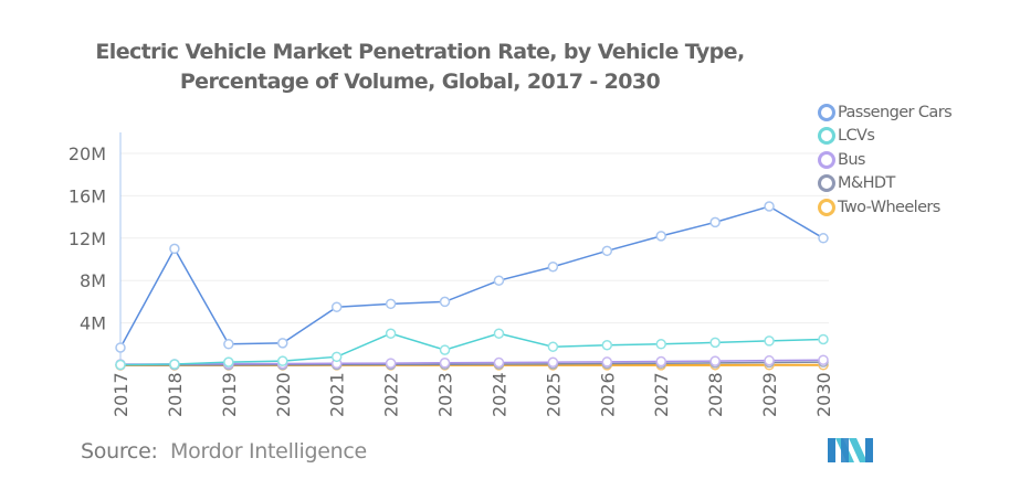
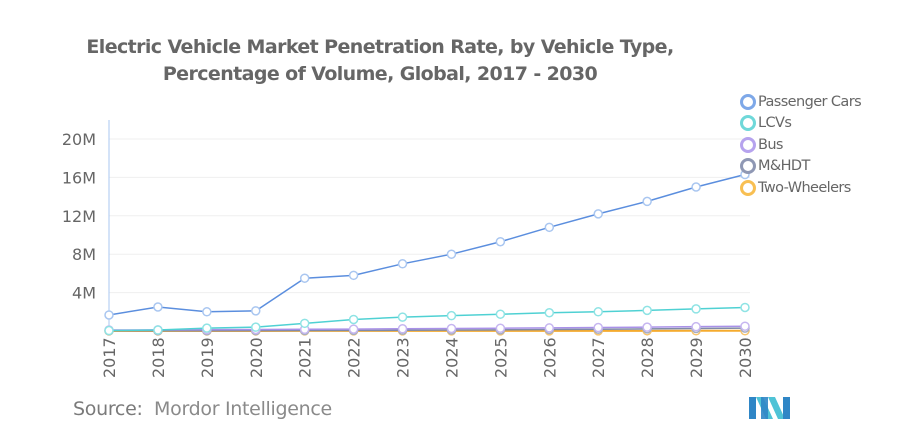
Passenger Cars/2018: 11M -> 2M
LCVs/2022: 3M -> 1M
Passenger Cars/2023: 6M -> 7M
LCVs/2024: 3M -> 2M
Passenger Cars/2030: 12M -> 16M
